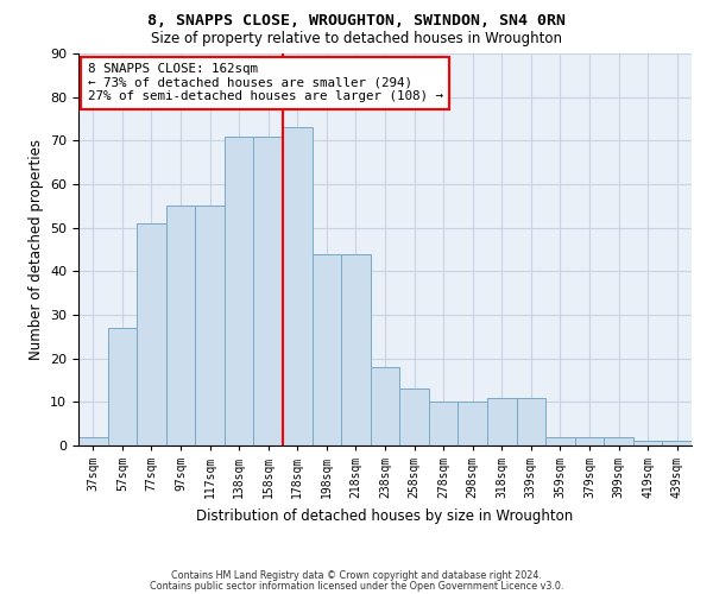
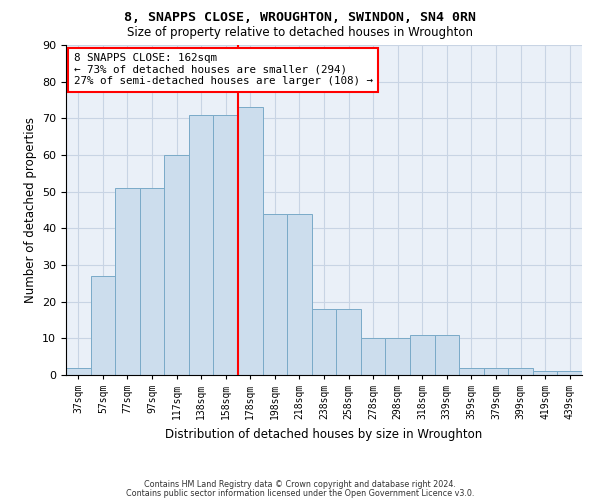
97sqm: 55 -> 51
117sqm: 55 -> 60
258sqm: 13 -> 18
